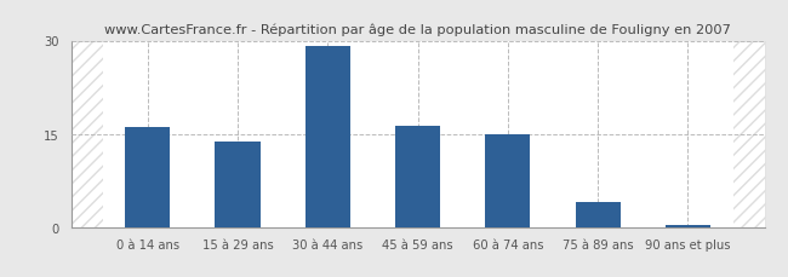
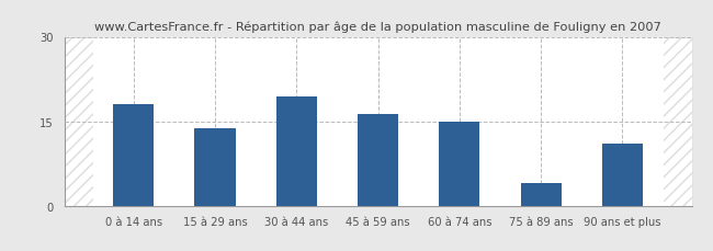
0 à 14 ans: 16.0 -> 18.0
30 à 44 ans: 29.2 -> 19.4
90 ans et plus: 0.3 -> 11.0
